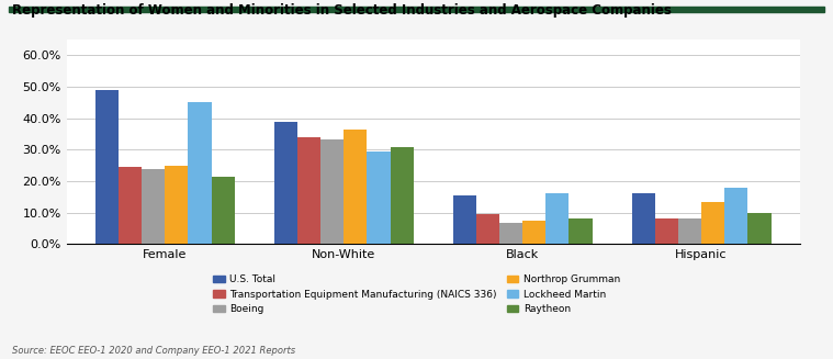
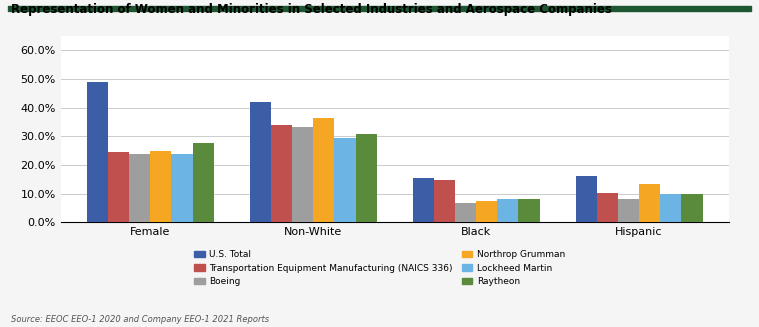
Lockheed Martin/Female: 45.0% -> 23.7%
Raytheon/Female: 21.5% -> 27.7%
U.S. Total/Non-White: 39.0% -> 42.0%
Transportation Equipment Manufacturing (NAICS 336)/Black: 9.5% -> 14.6%
Lockheed Martin/Black: 16.0% -> 8.2%
Transportation Equipment Manufacturing (NAICS 336)/Hispanic: 8.0% -> 10.1%
Lockheed Martin/Hispanic: 18.0% -> 10.0%
